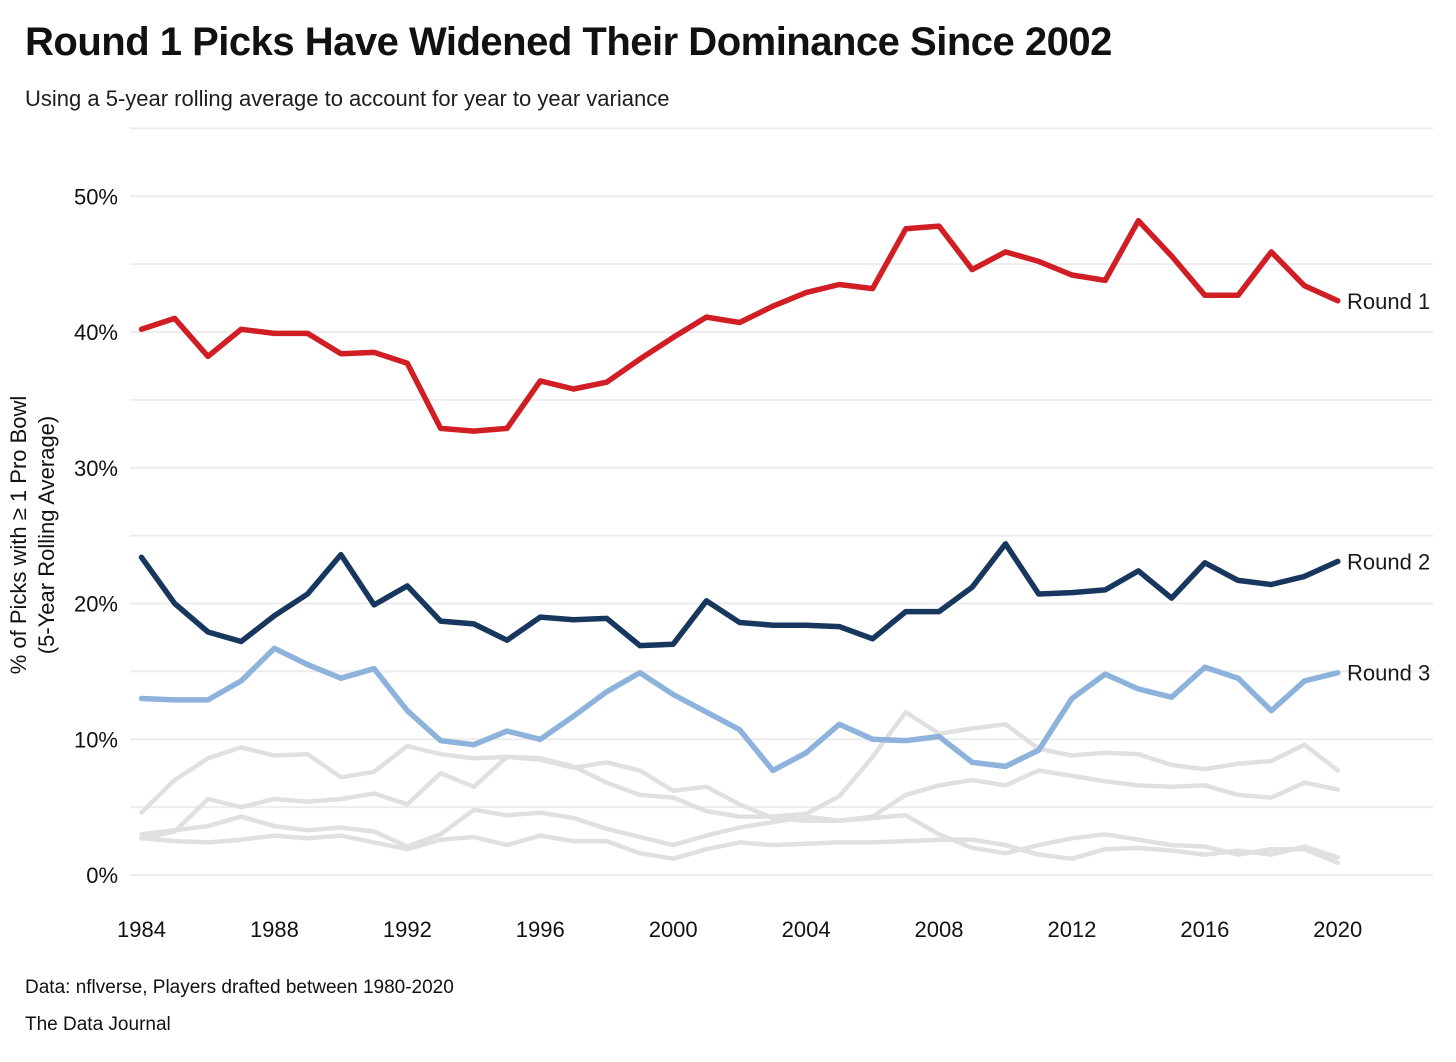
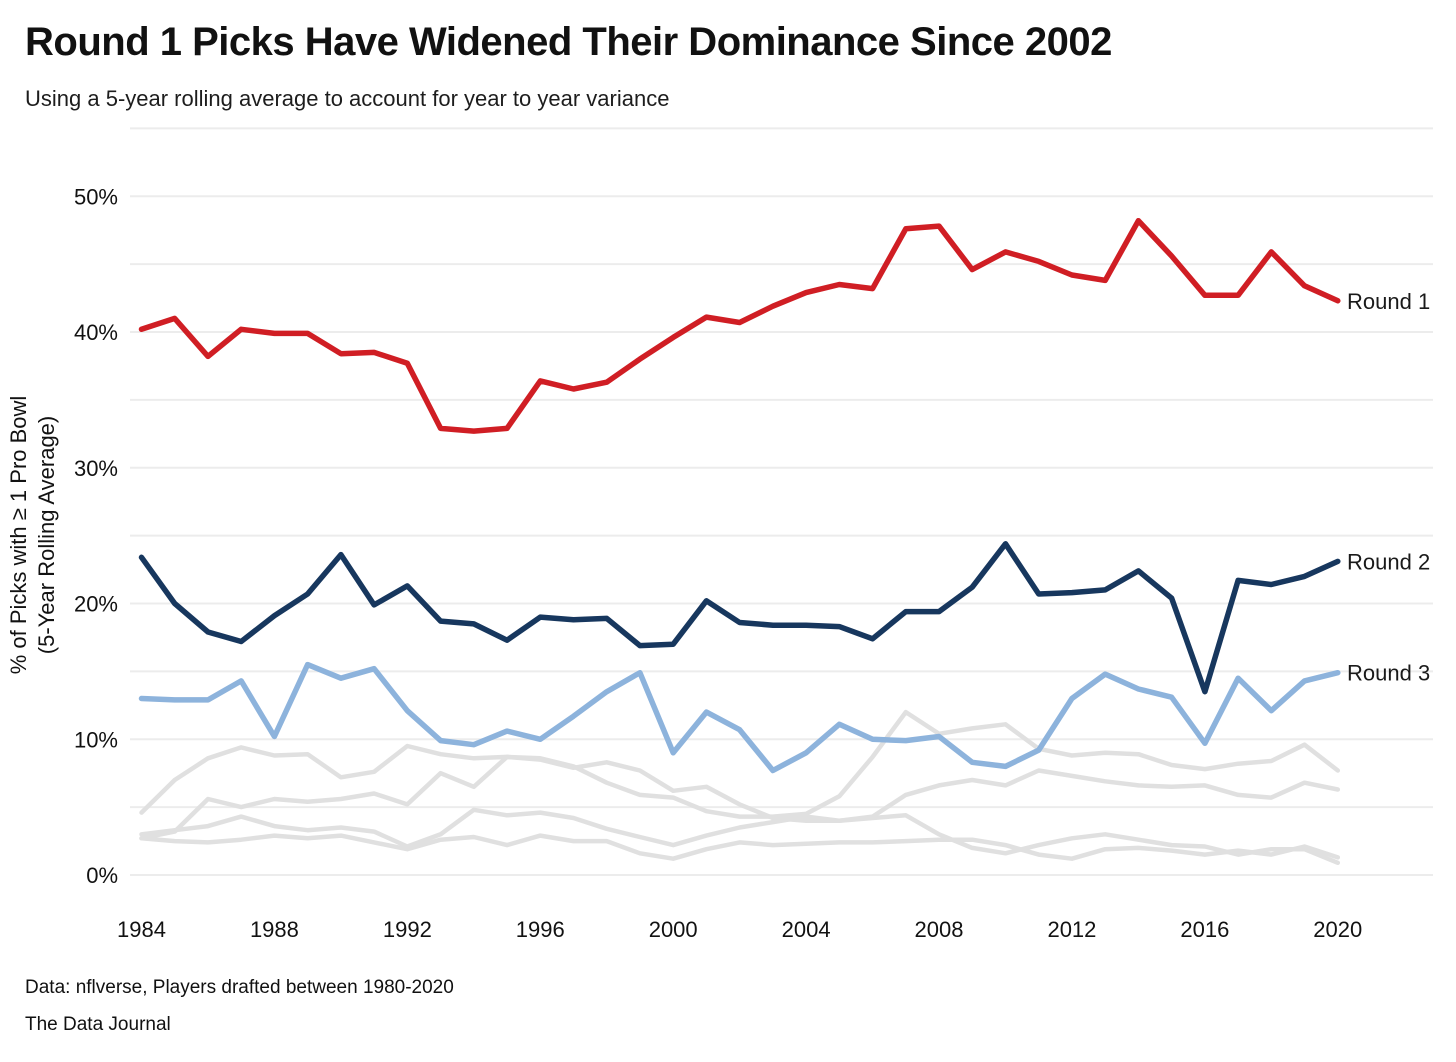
Round 3/1988: 16.7% -> 10.2%
Round 3/2000: 13.3% -> 9.0%
Round 2/2016: 23.0% -> 13.5%
Round 3/2016: 15.3% -> 9.7%
